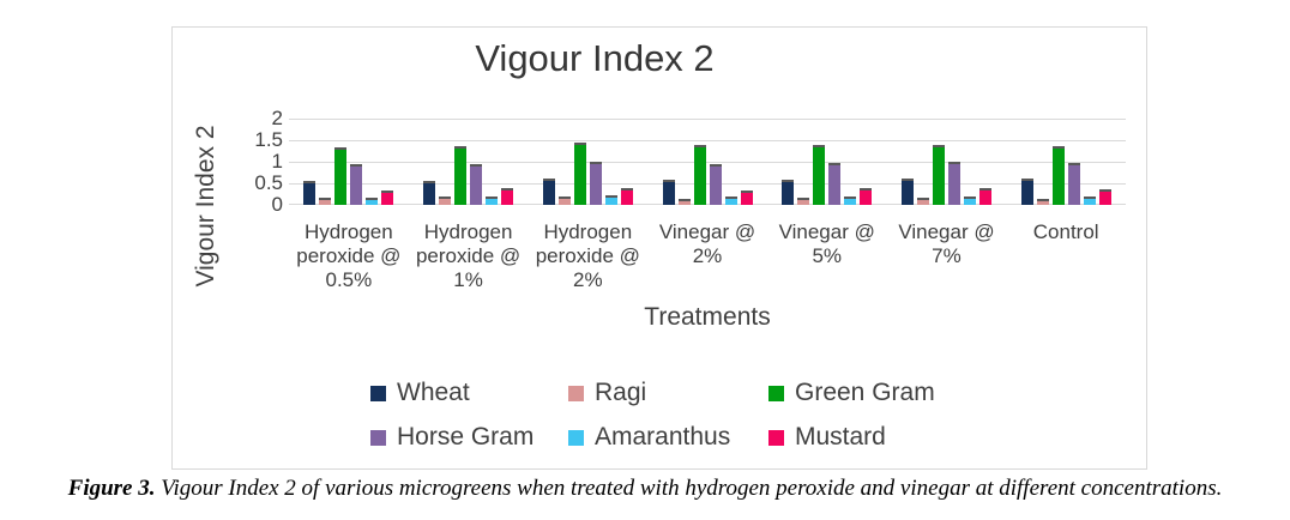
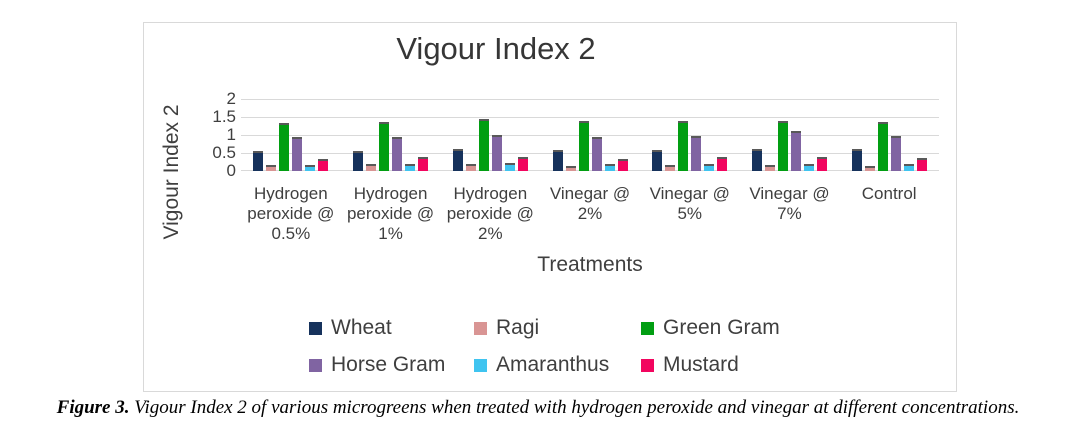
Horse Gram/Vinegar @ 7%: 1.0 -> 1.1
